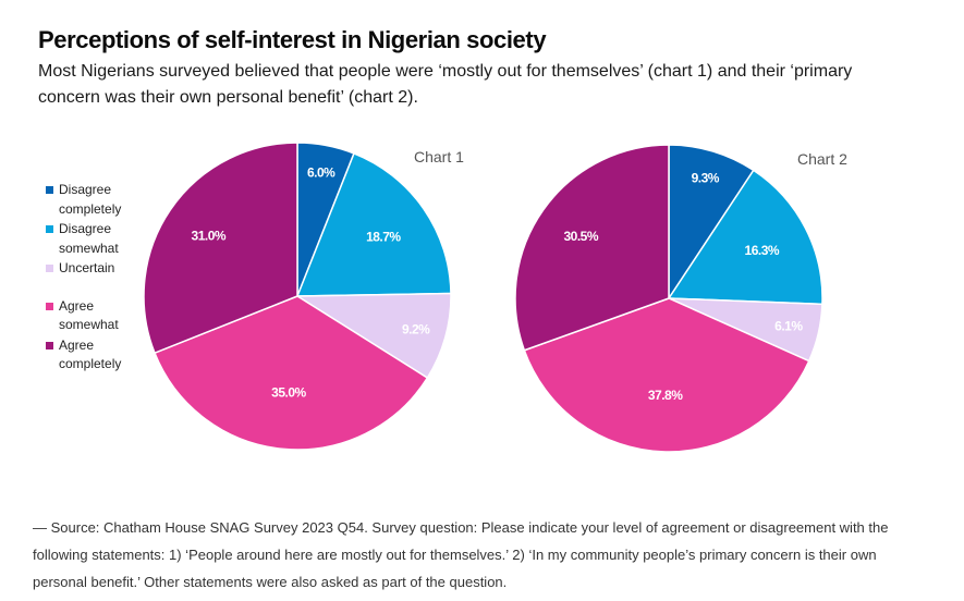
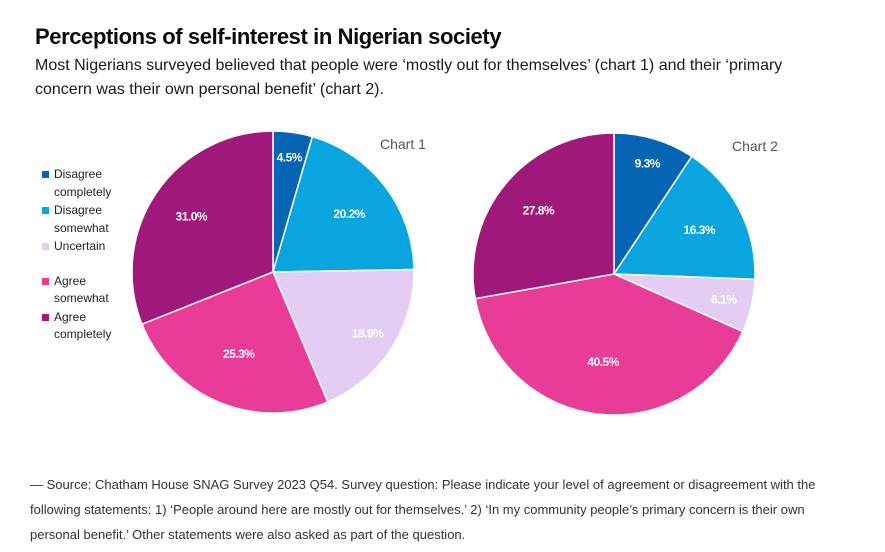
Chart 1/Disagree completely: 6.0% -> 4.5%
Chart 1/Disagree somewhat: 18.7% -> 20.2%
Chart 1/Uncertain: 9.2% -> 18.9%
Chart 1/Agree somewhat: 35.0% -> 25.3%
Chart 2/Agree somewhat: 37.8% -> 40.5%
Chart 2/Agree completely: 30.5% -> 27.8%
